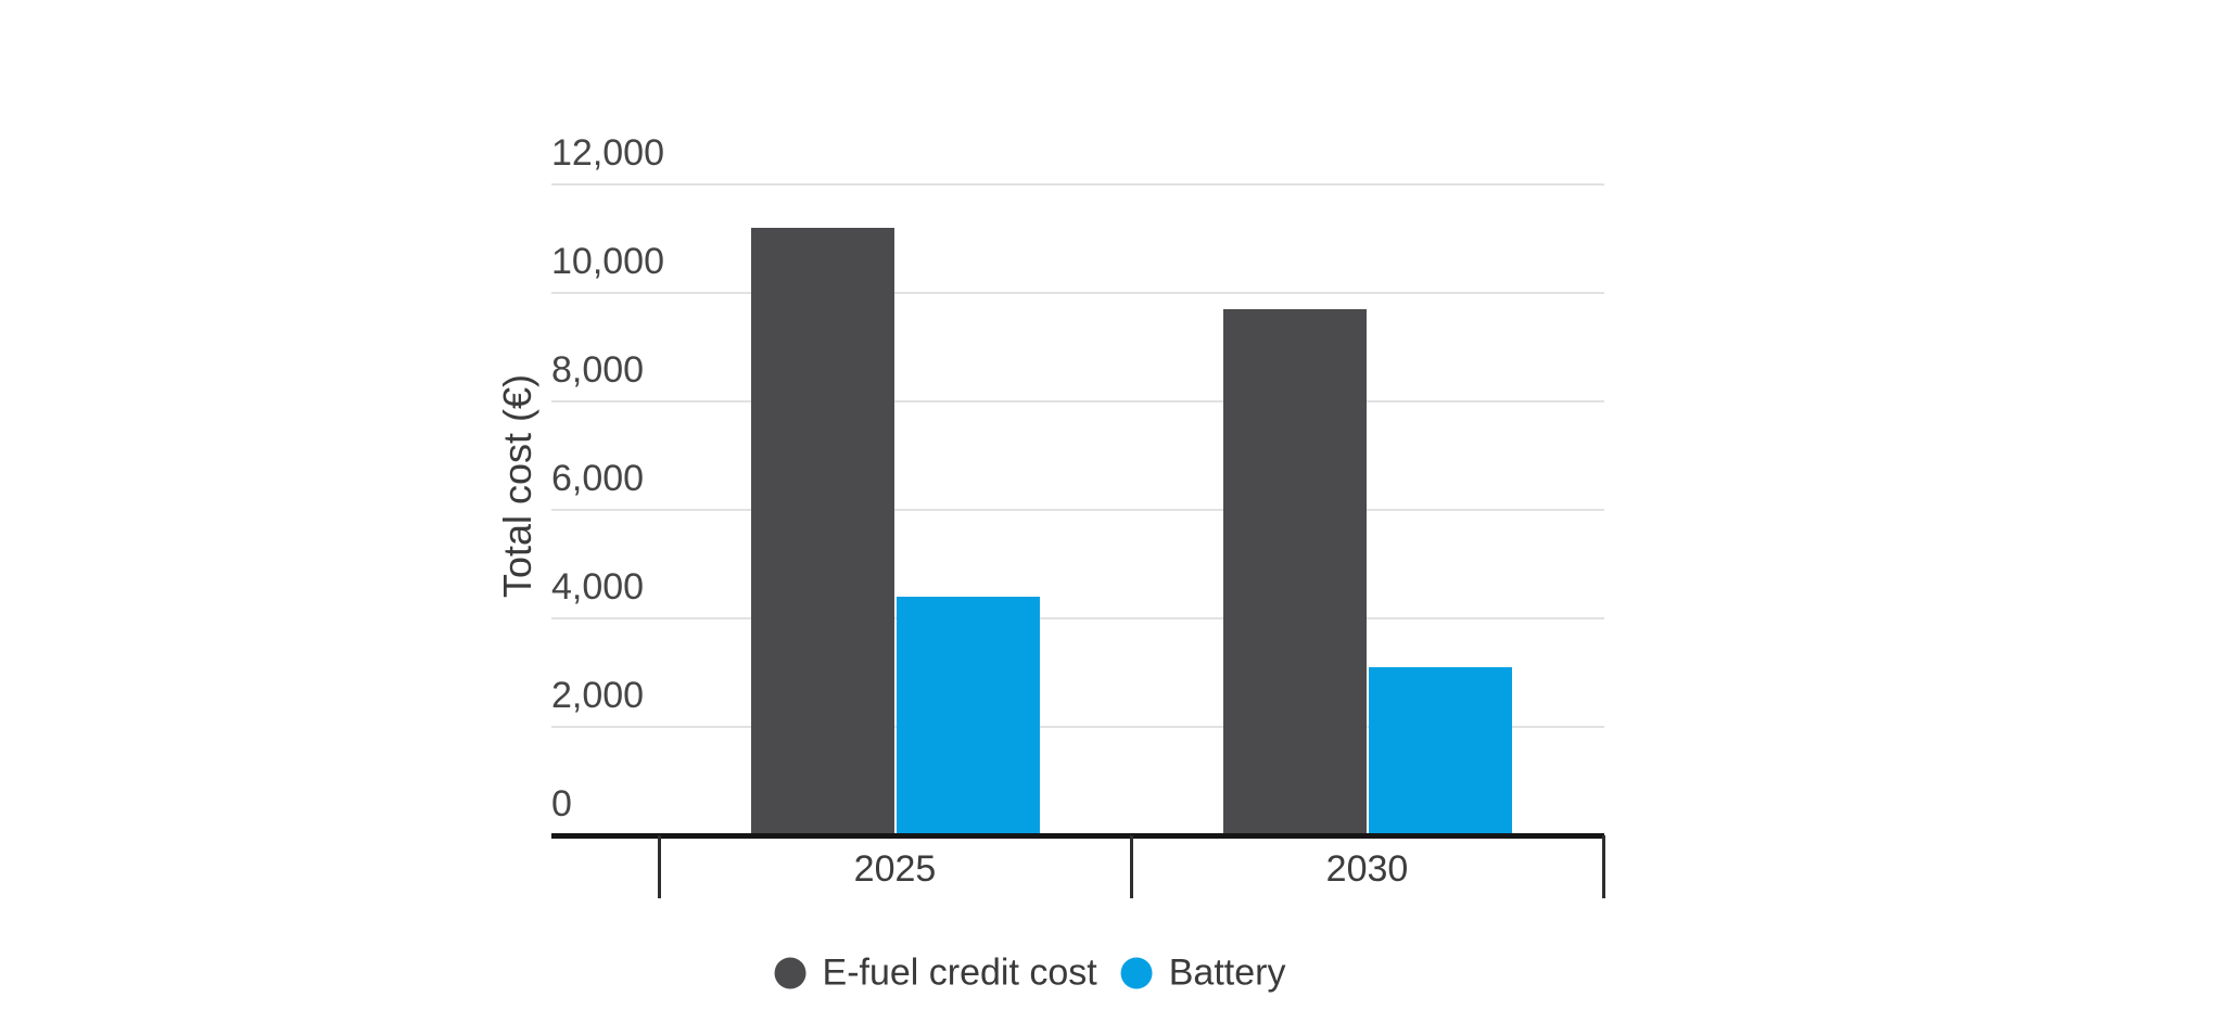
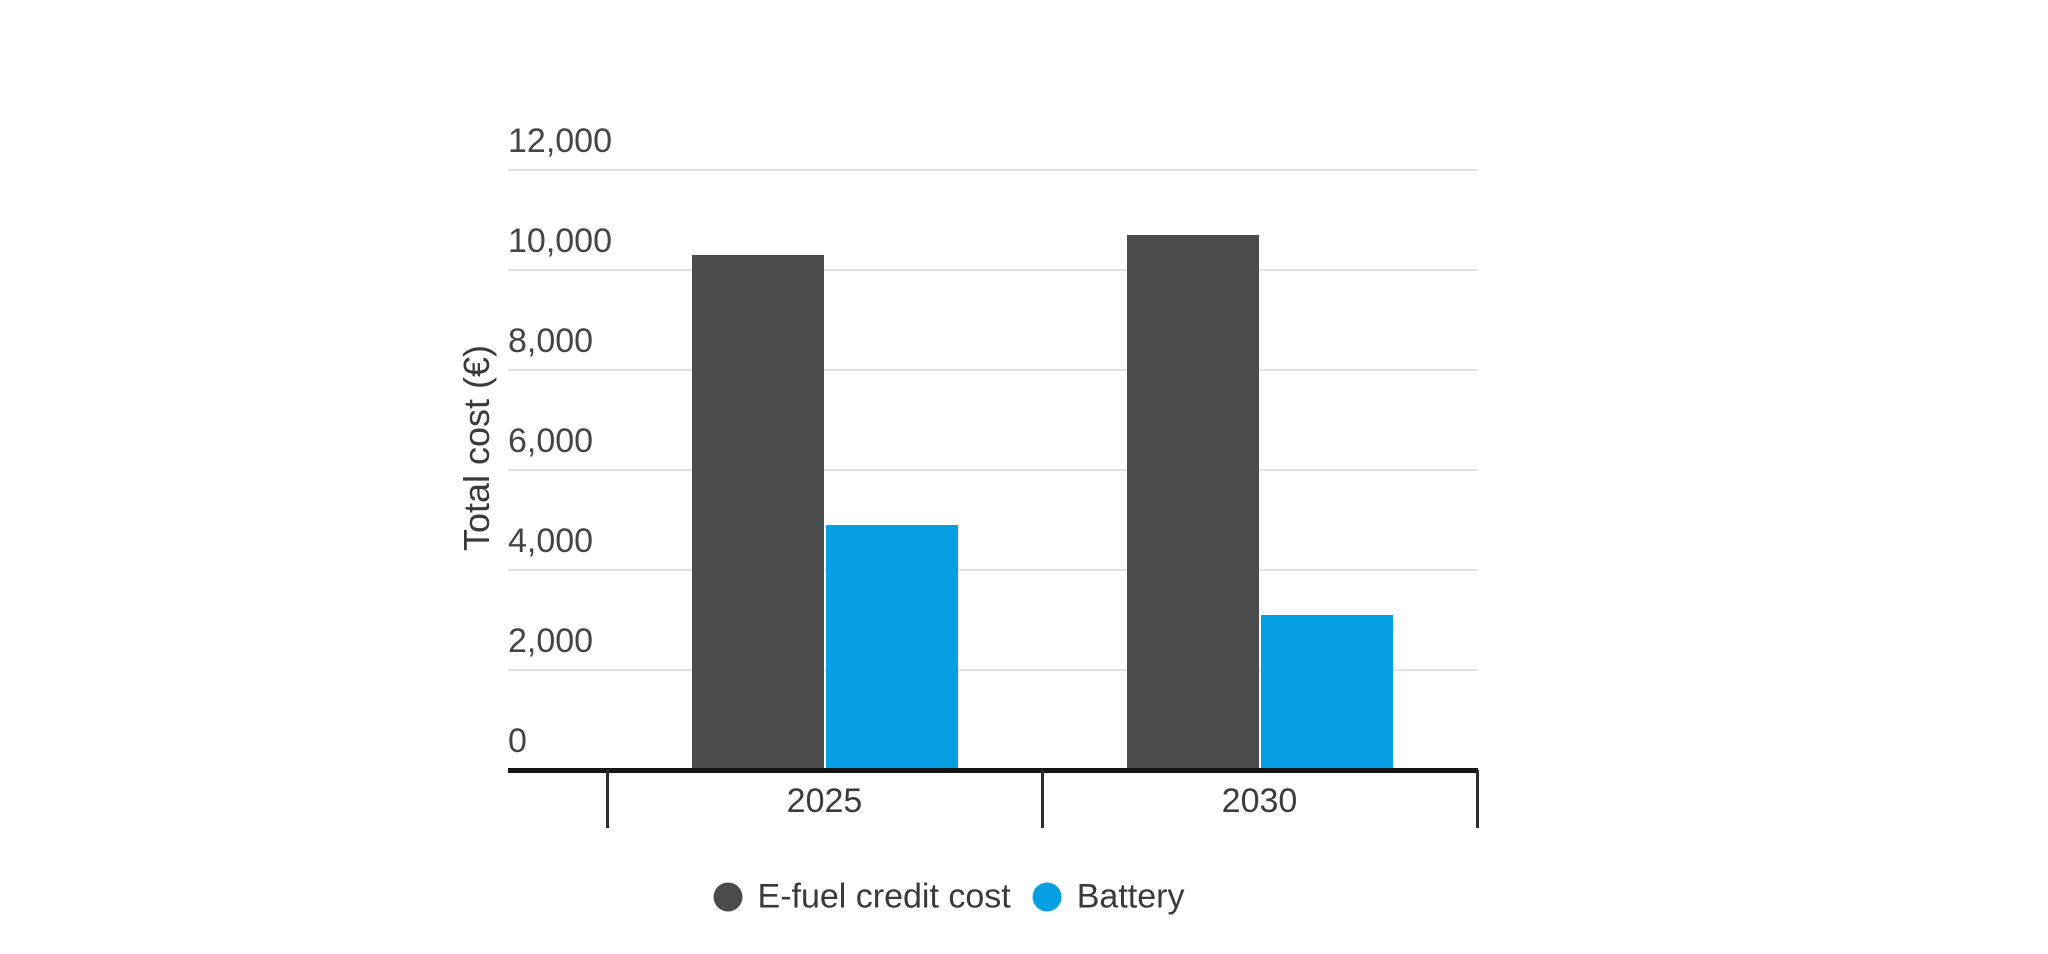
E-fuel credit cost/2025: 11200 -> 10300
Battery/2025: 4400 -> 4900
E-fuel credit cost/2030: 9700 -> 10700
